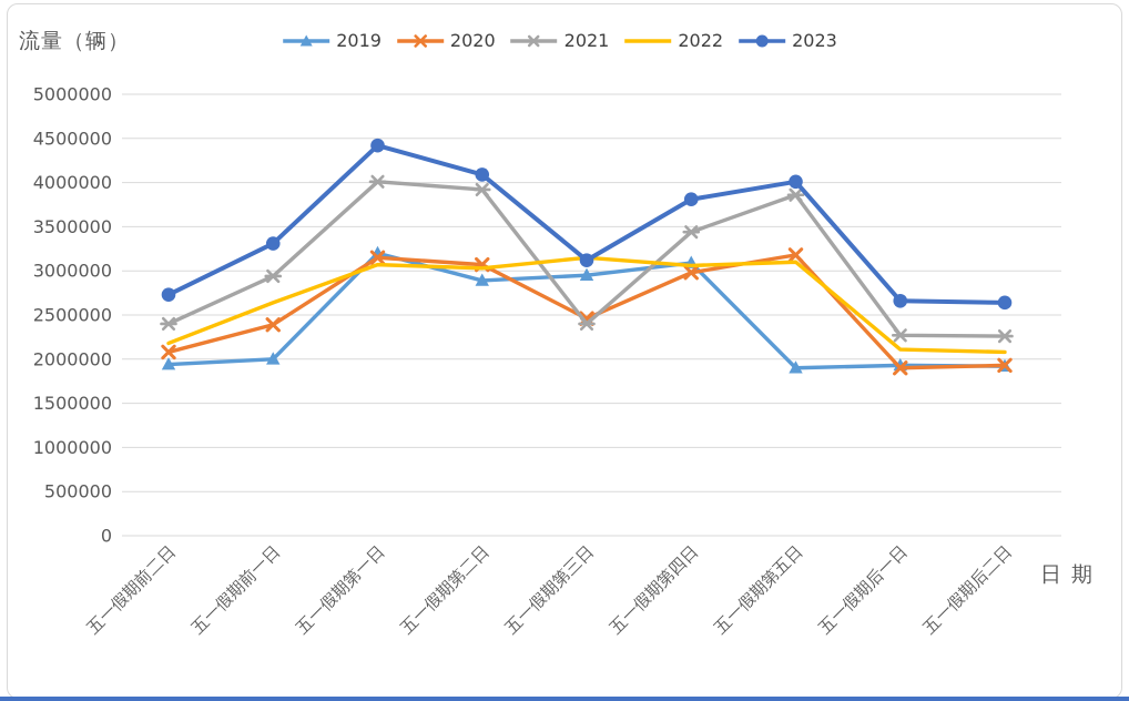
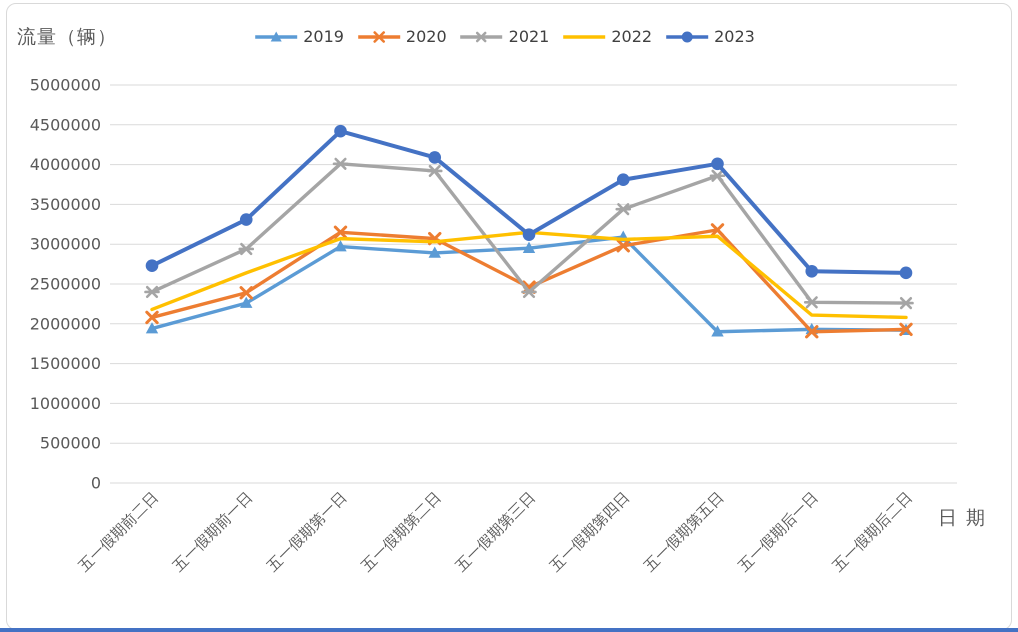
2019/五一假期前一日: 2000000 -> 2300000
2019/五一假期第一日: 3200000 -> 3000000
